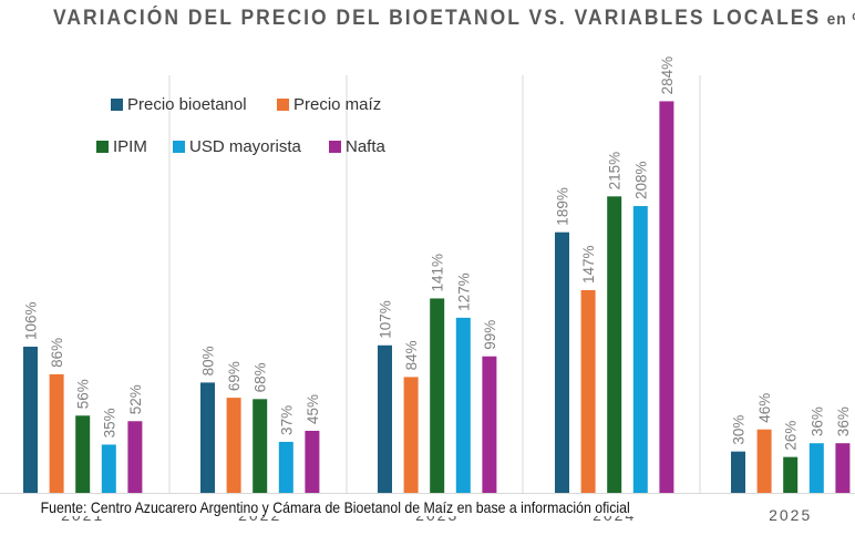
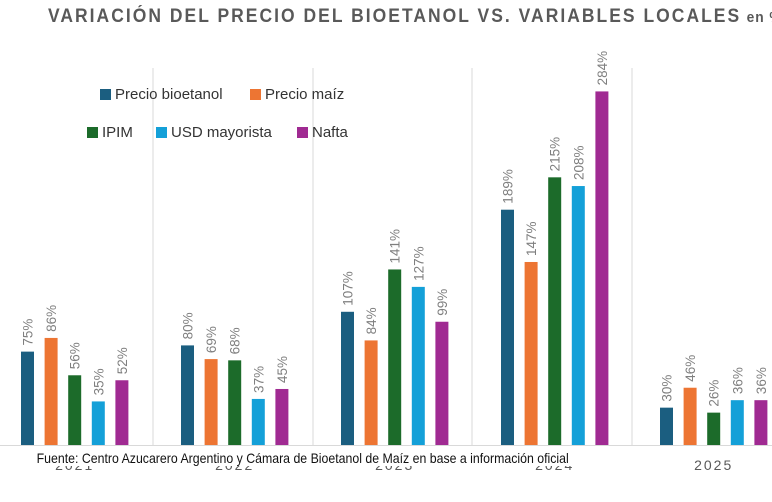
Precio bioetanol/2021: 106% -> 75%
